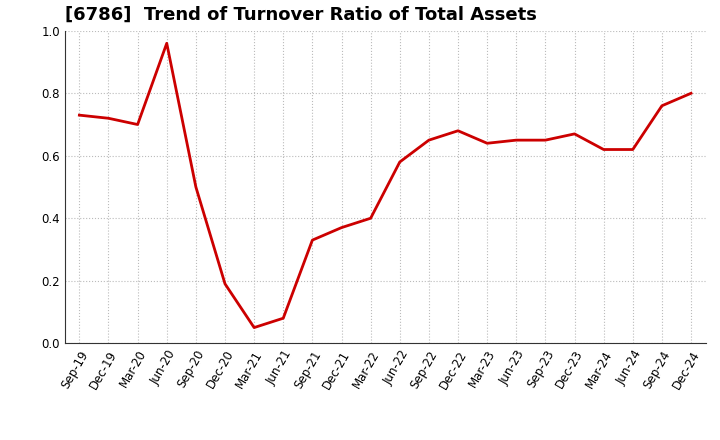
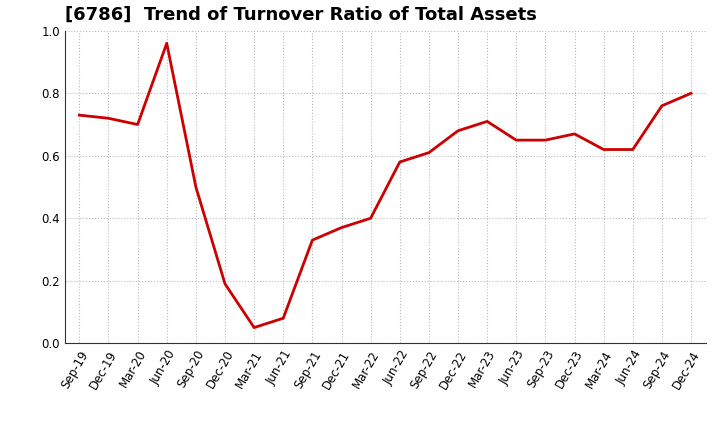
Sep-22: 0.65 -> 0.61
Mar-23: 0.64 -> 0.71
